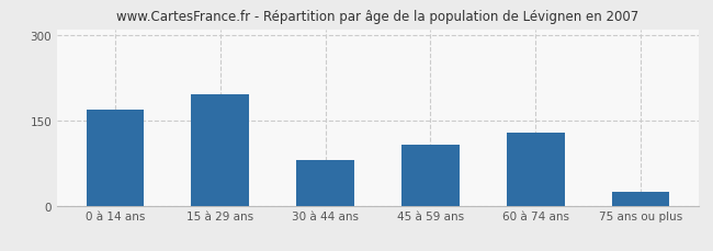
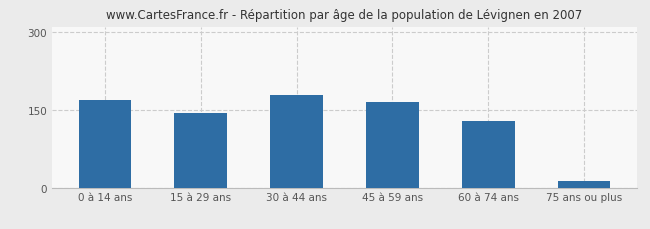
15 à 29 ans: 196 -> 143
30 à 44 ans: 80 -> 178
45 à 59 ans: 108 -> 165
75 ans ou plus: 24 -> 13
